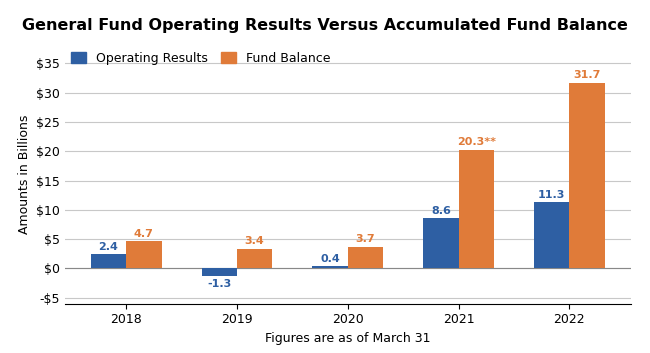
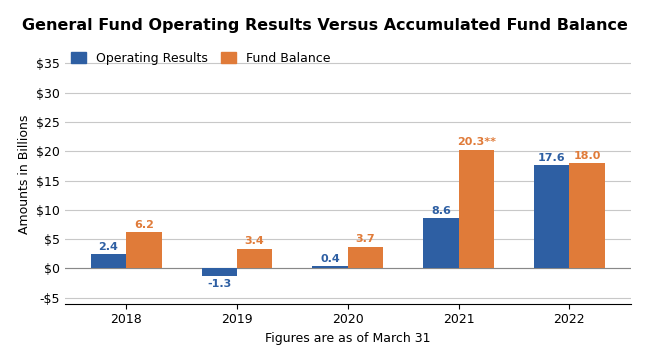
Fund Balance/2018: 4.7 -> 6.2
Operating Results/2022: 11.3 -> 17.6
Fund Balance/2022: 31.7 -> 18.0
